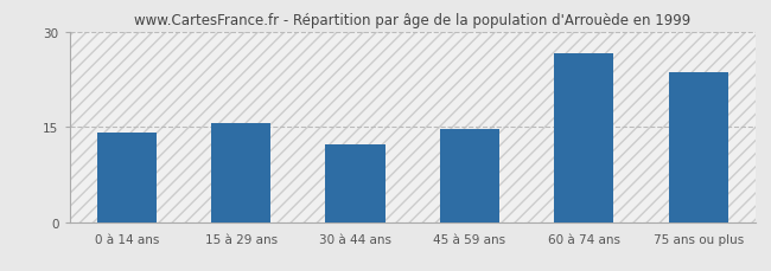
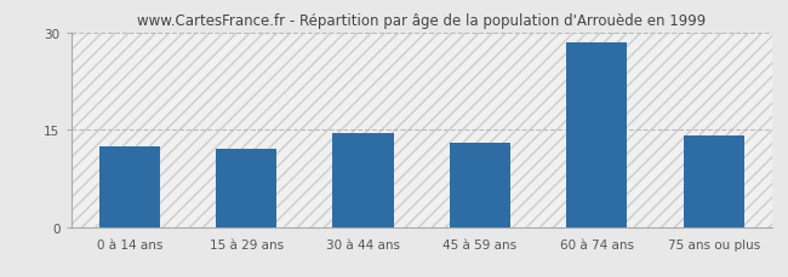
0 à 14 ans: 14.0 -> 12.5
15 à 29 ans: 15.6 -> 12.0
30 à 44 ans: 12.2 -> 14.4
45 à 59 ans: 14.6 -> 13.0
60 à 74 ans: 26.6 -> 28.5
75 ans ou plus: 23.6 -> 14.0
